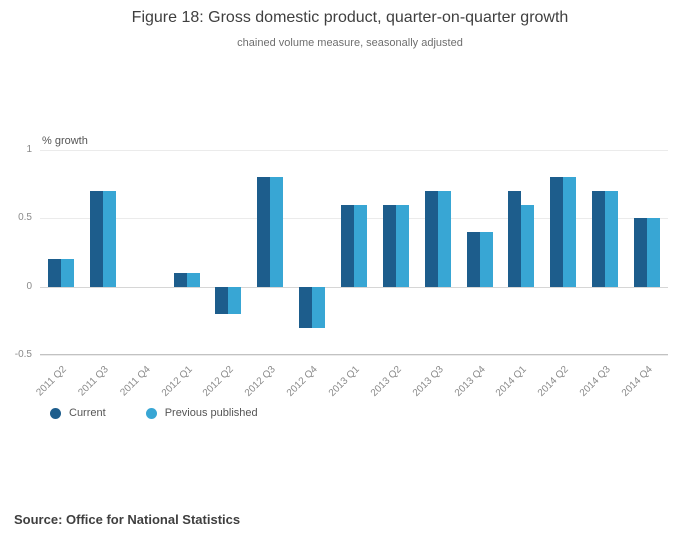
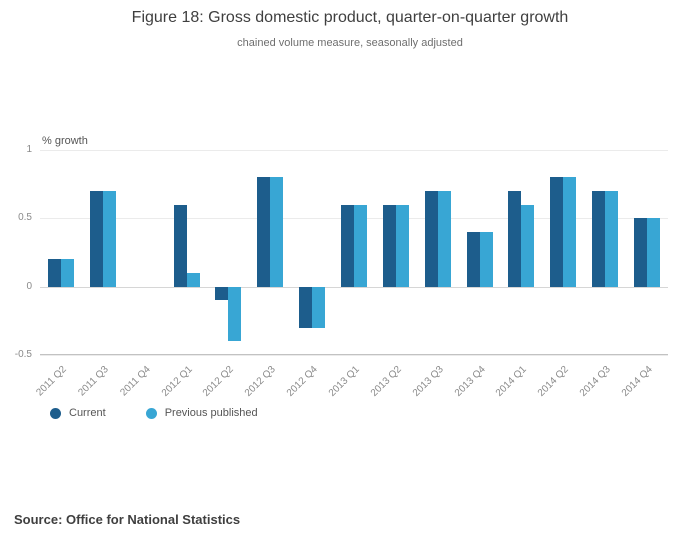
Current/2012 Q1: 0.1 -> 0.6
Current/2012 Q2: -0.2 -> -0.1
Previous published/2012 Q2: -0.2 -> -0.4
